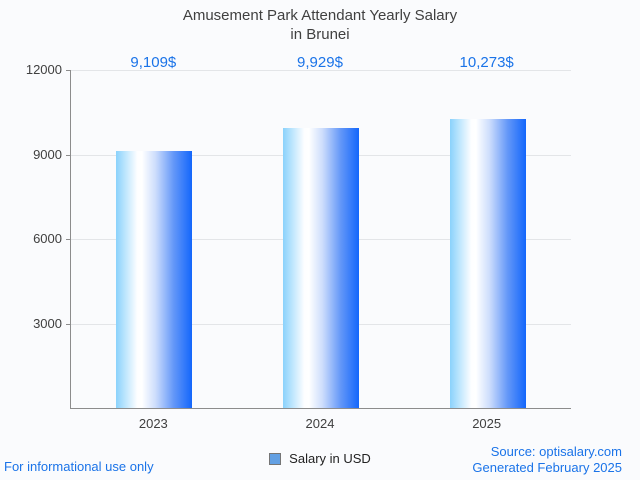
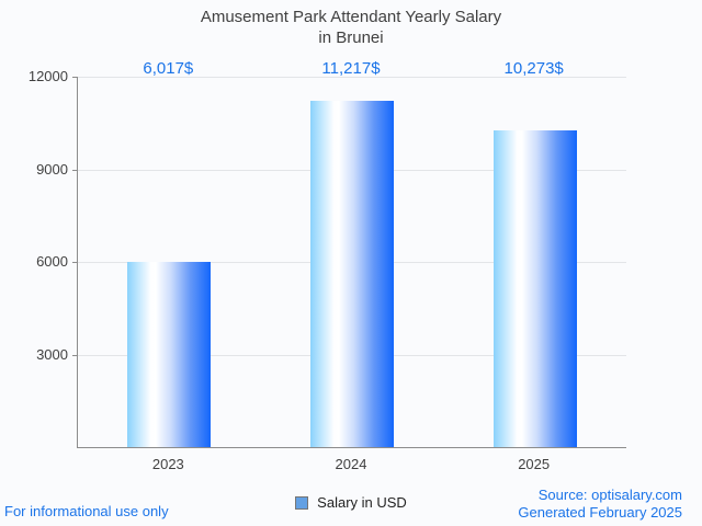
2023: 9,109 -> 6,017
2024: 9,929 -> 11,217
